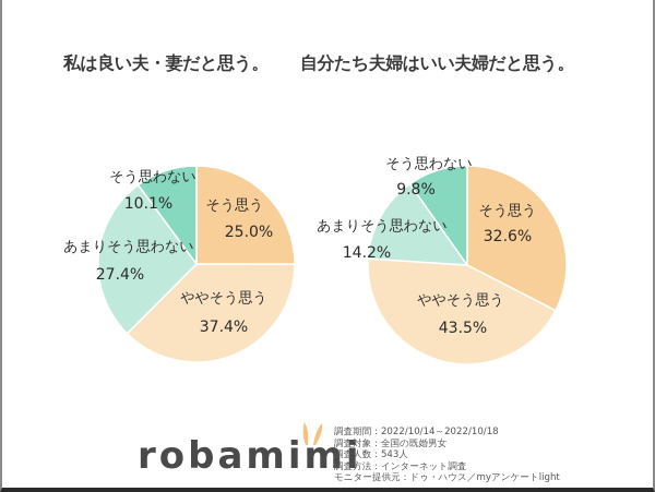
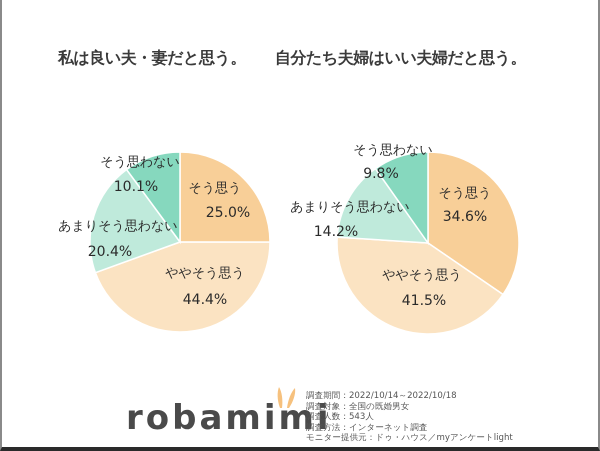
私は良い夫・妻だと思う。/ややそう思う: 37.4% -> 44.4%
私は良い夫・妻だと思う。/あまりそう思わない: 27.4% -> 20.4%
自分たち夫婦はいい夫婦だと思う。/そう思う: 32.6% -> 34.6%
自分たち夫婦はいい夫婦だと思う。/ややそう思う: 43.5% -> 41.5%
